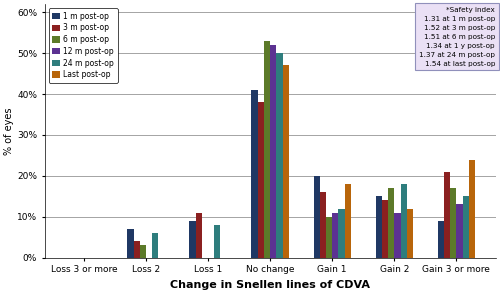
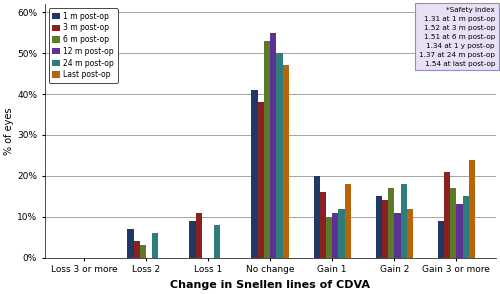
12 m post-op/No change: 52% -> 55%
